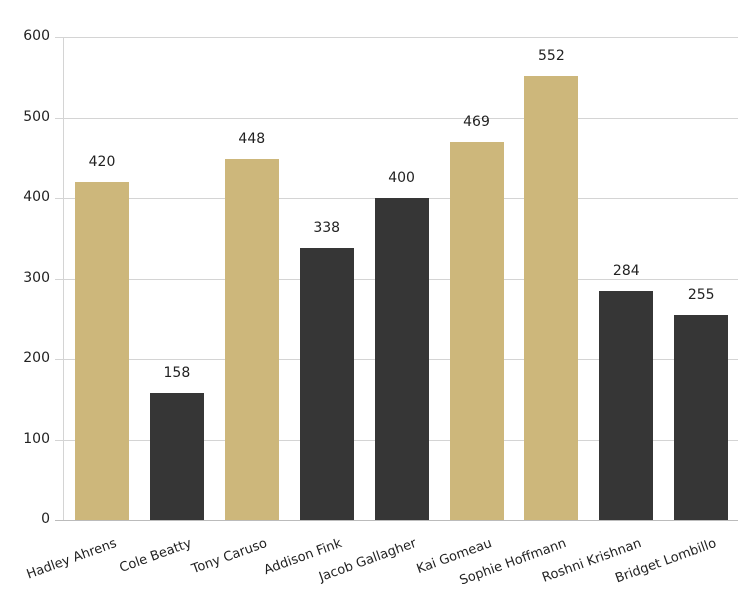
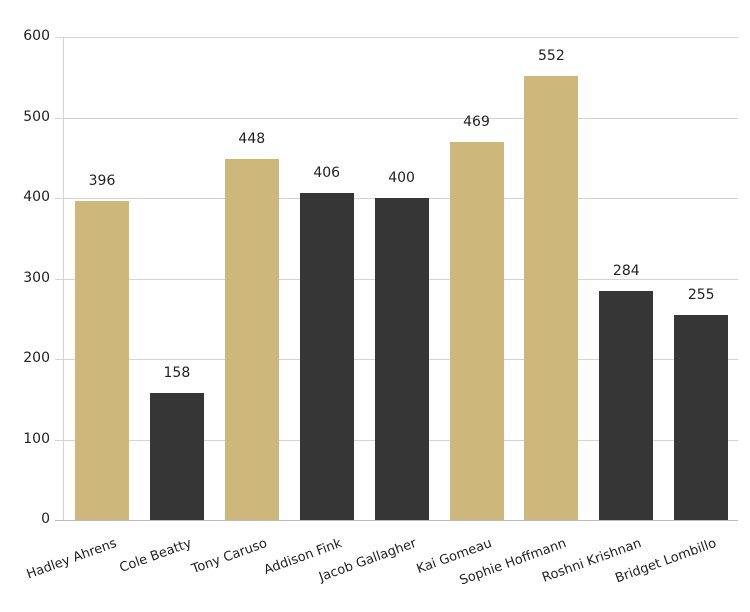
Hadley Ahrens: 420 -> 396
Addison Fink: 338 -> 406
